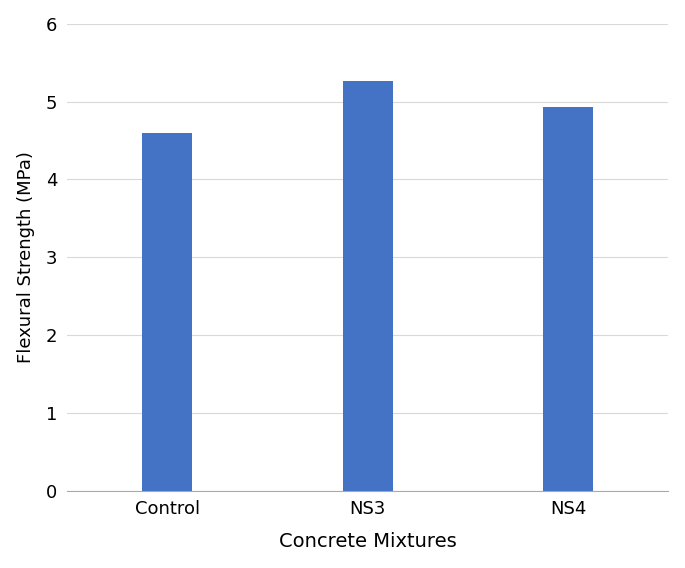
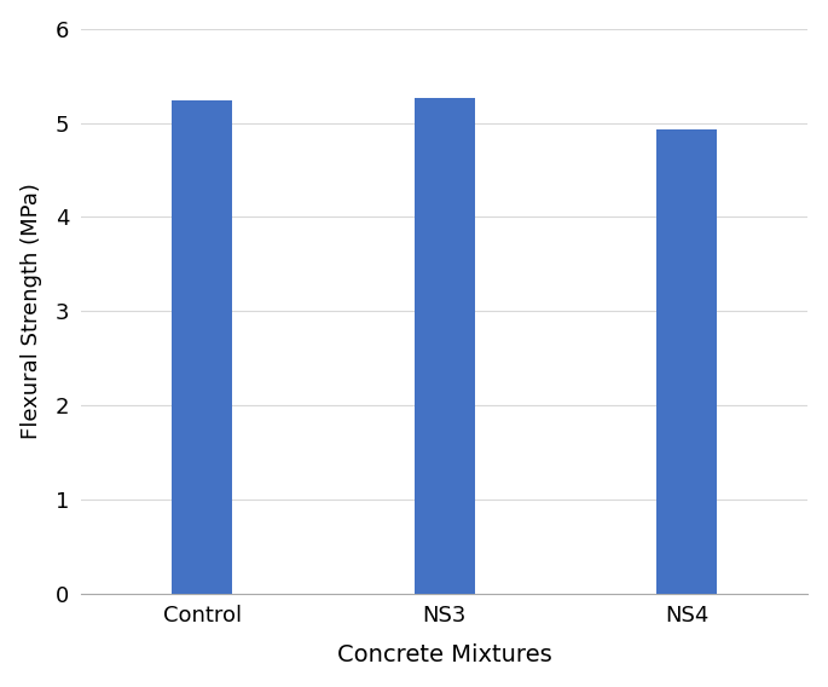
Control: 4.60 -> 5.24
